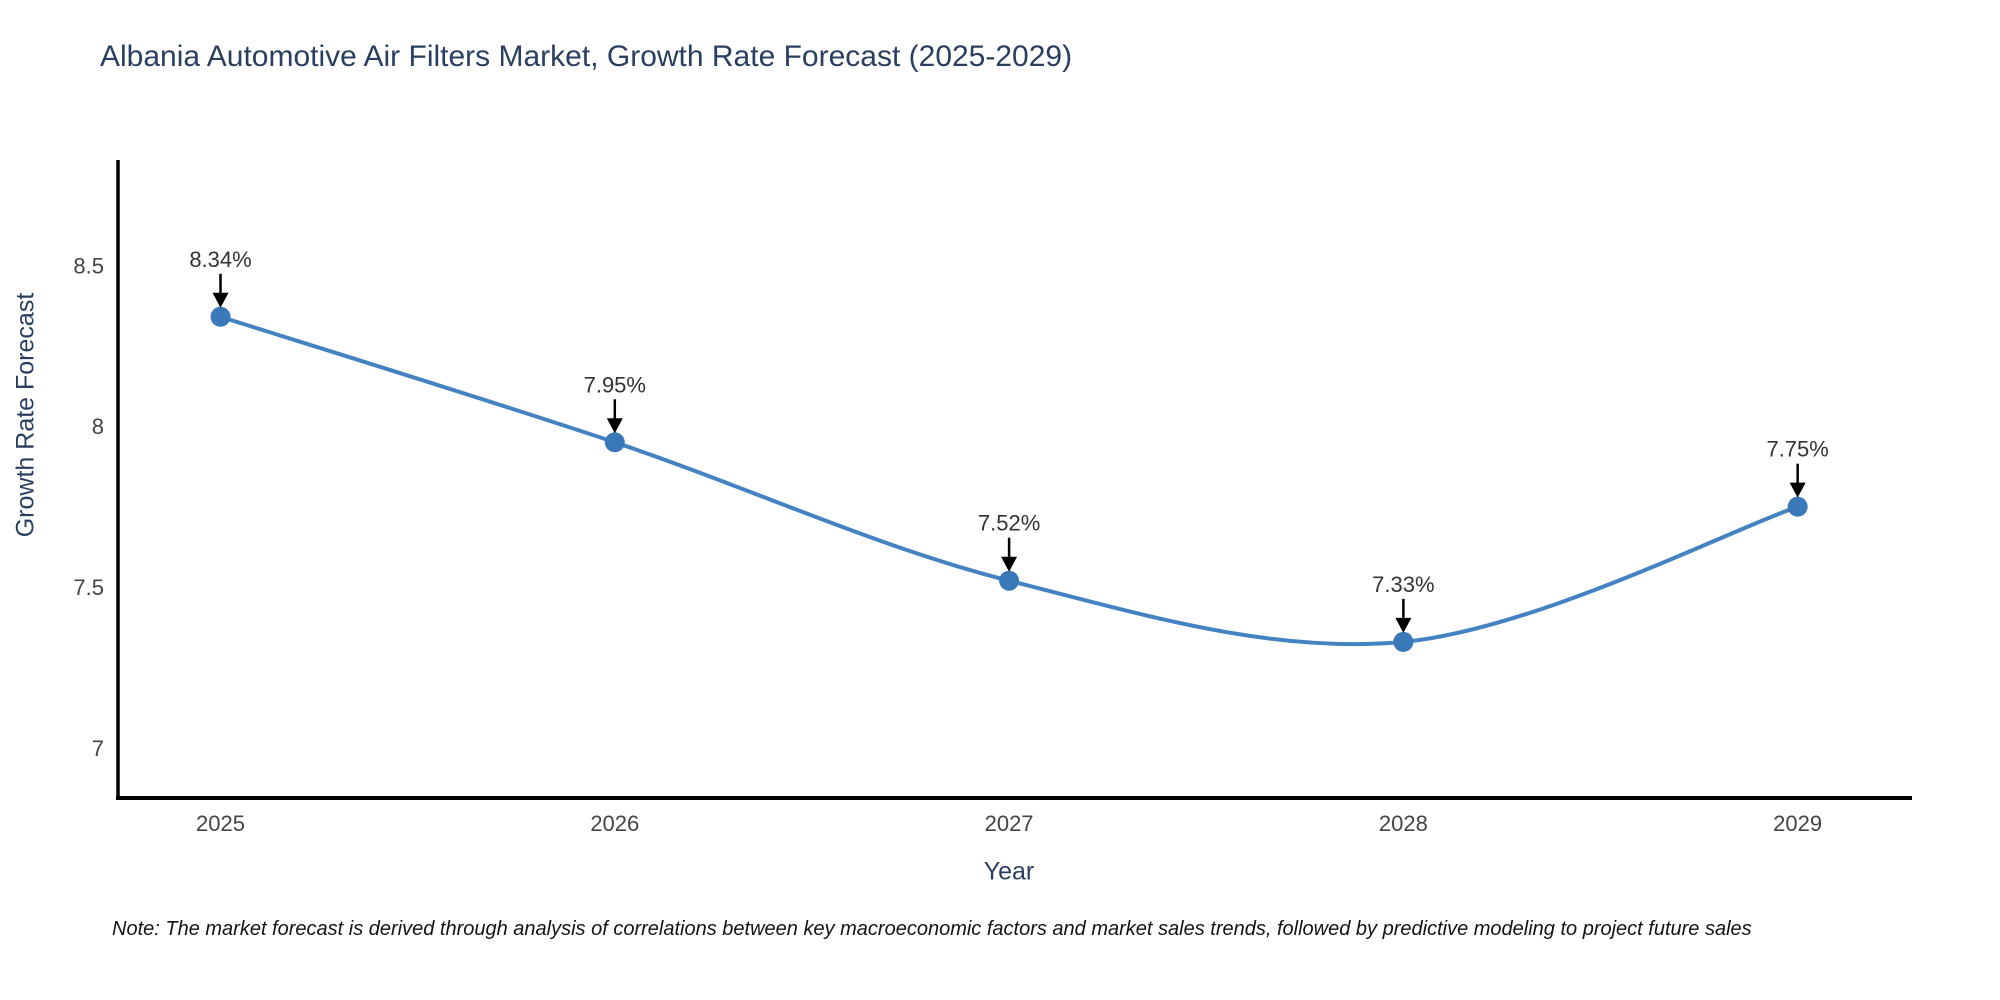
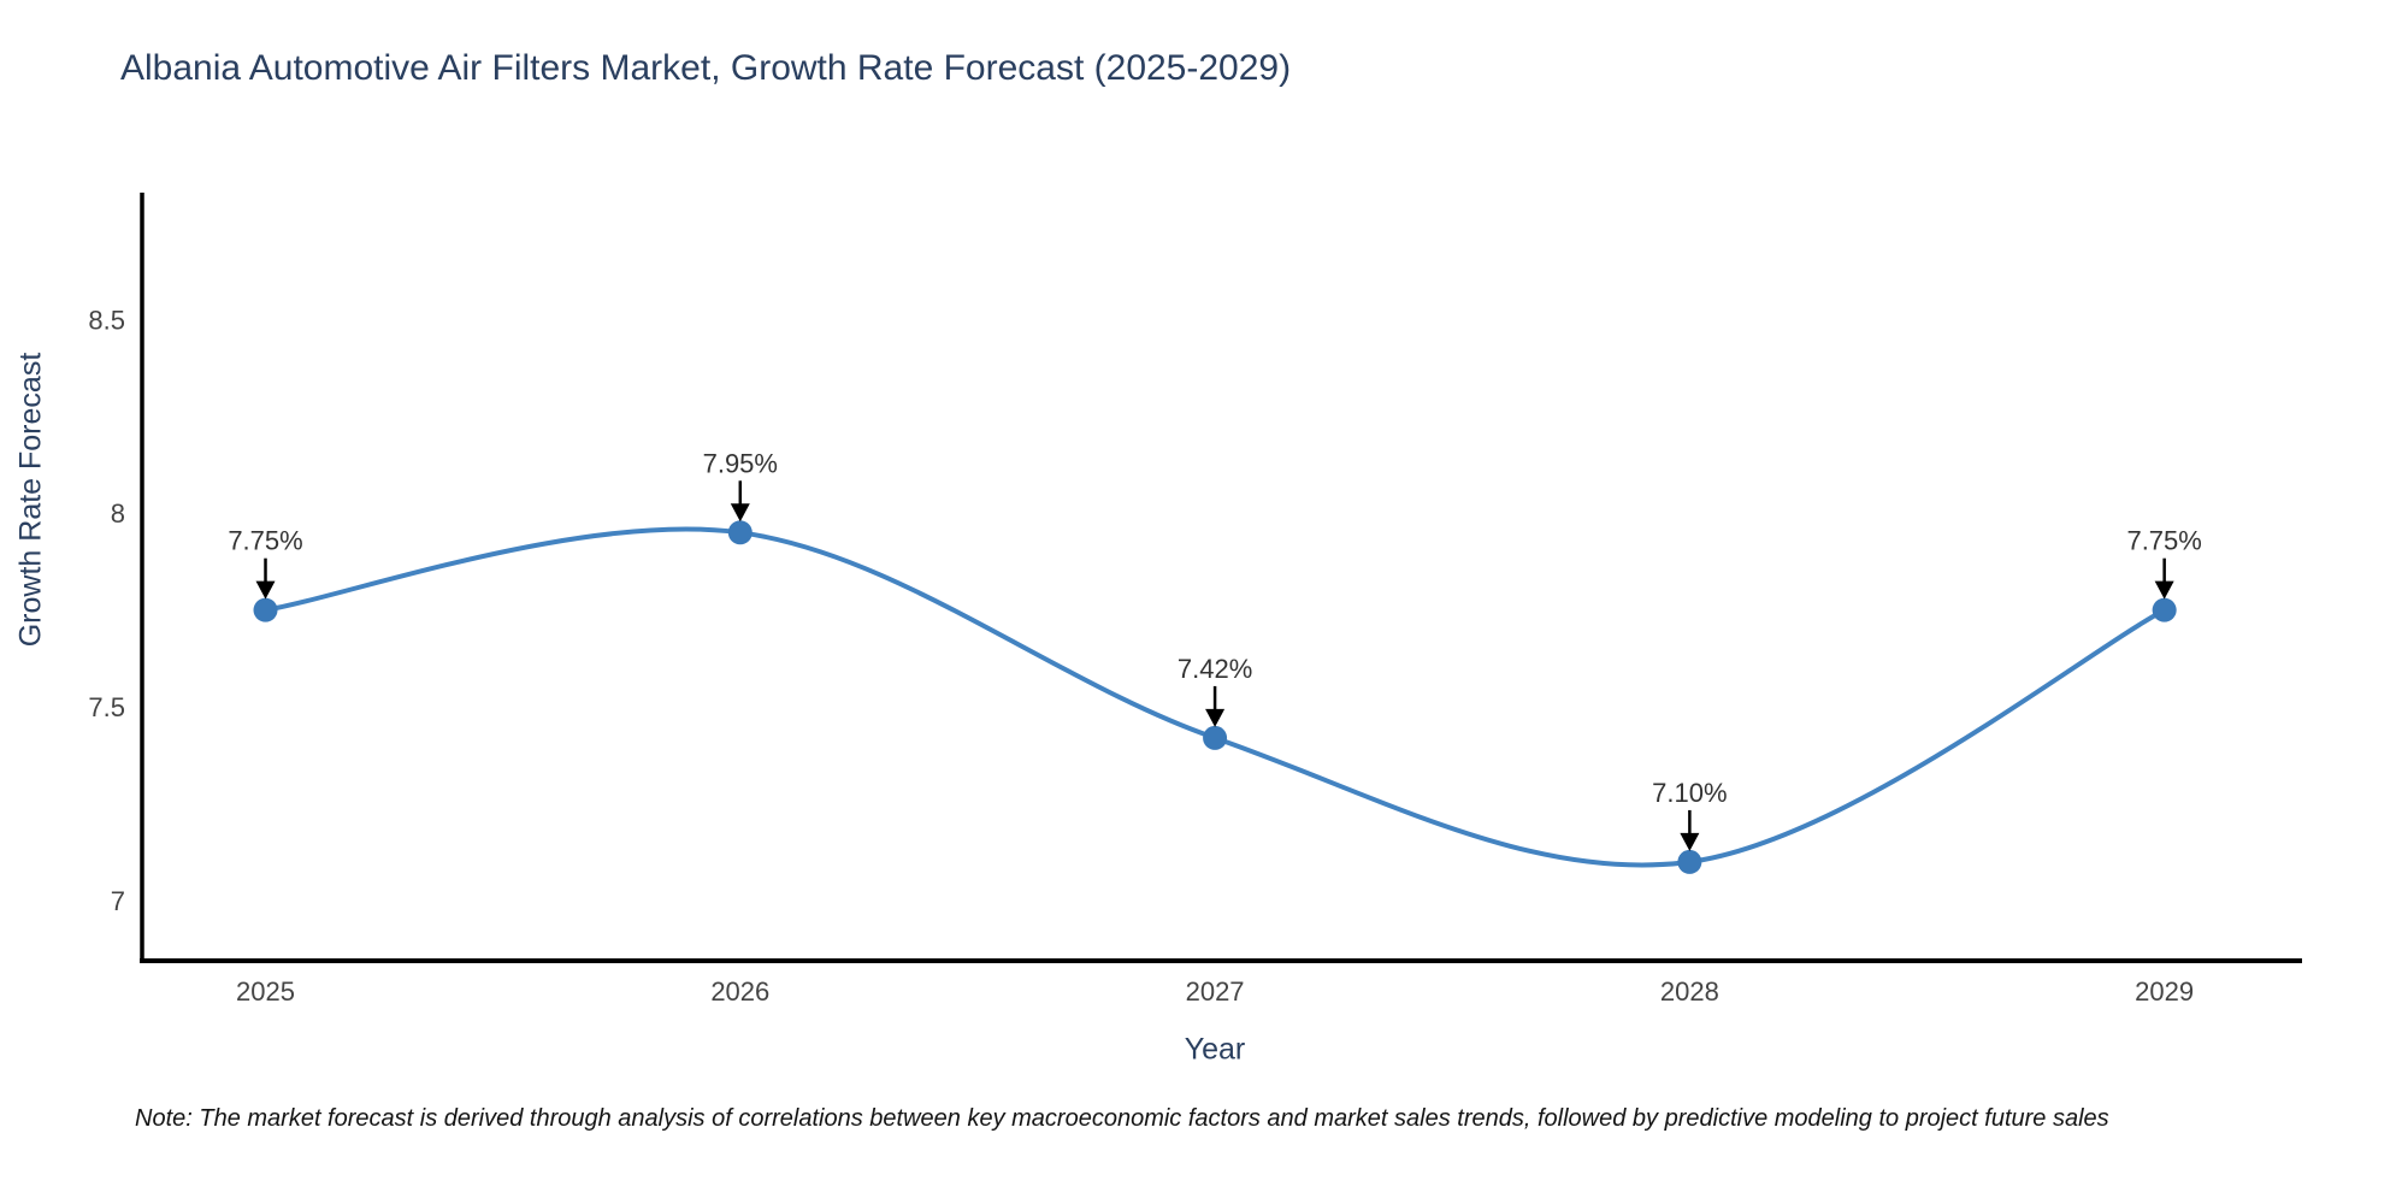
2025: 8.34% -> 7.75%
2027: 7.52% -> 7.42%
2028: 7.33% -> 7.10%
